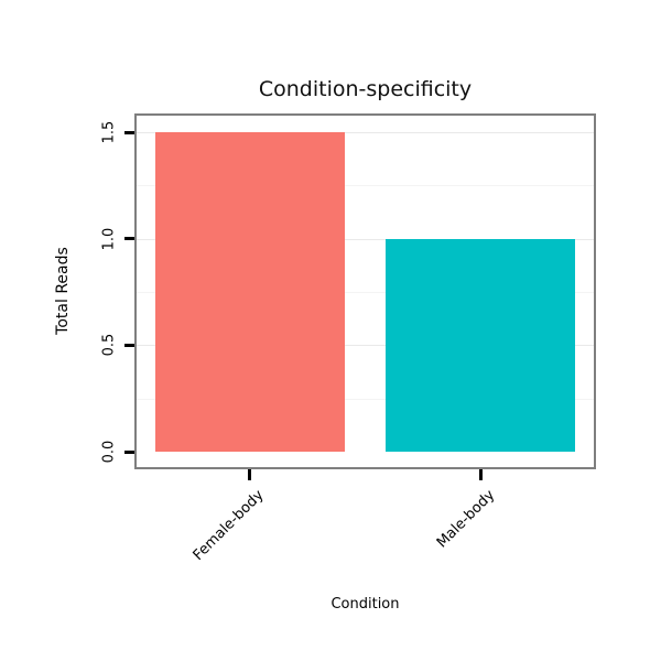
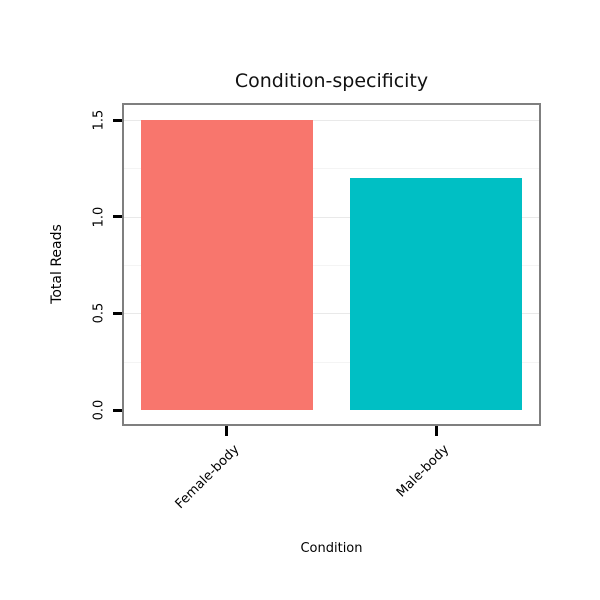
Male-body: 1.0 -> 1.2
